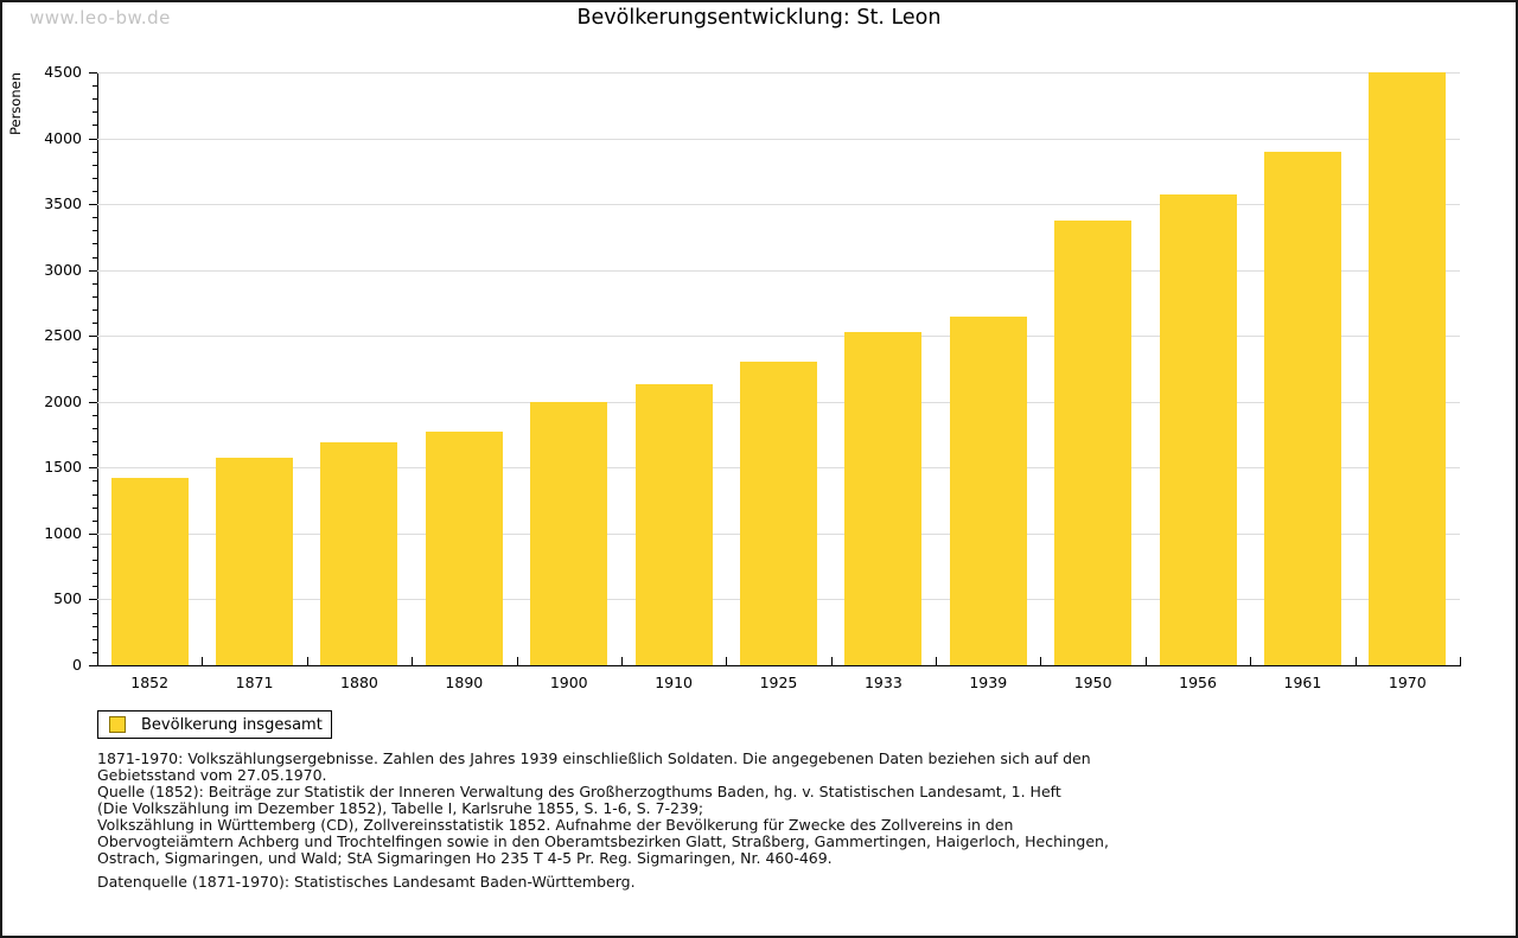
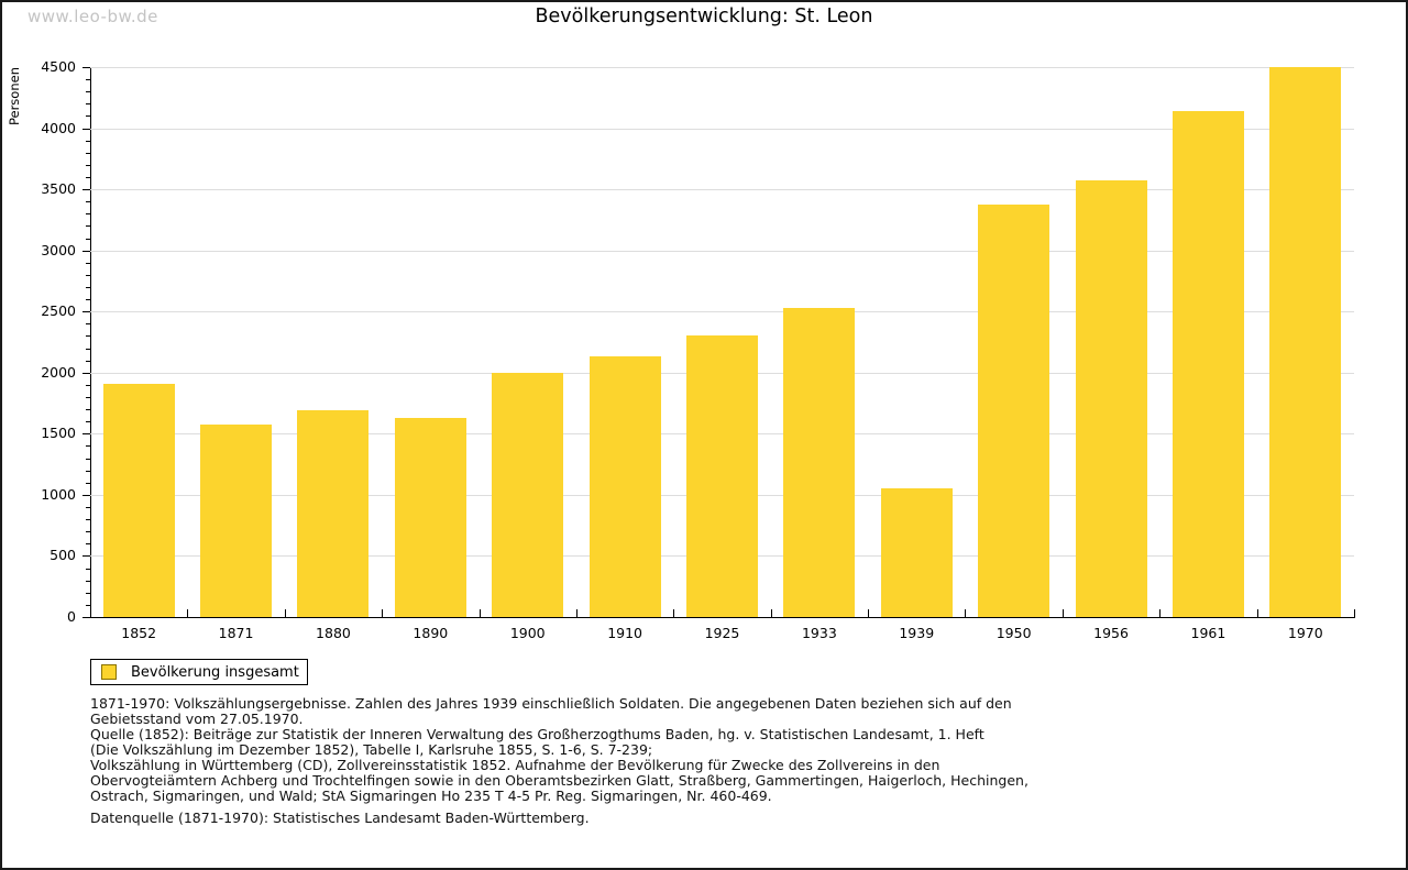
1852: 1420 -> 1910
1890: 1780 -> 1630
1939: 2650 -> 1050
1961: 3900 -> 4140
